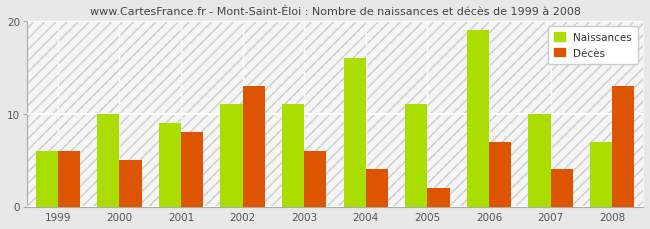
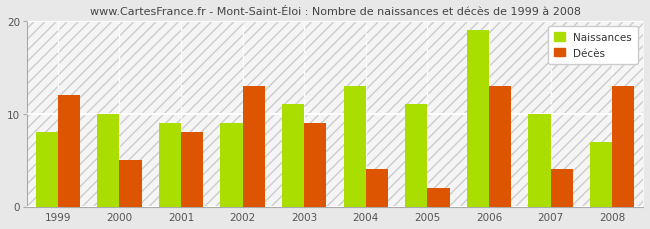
Naissances/1999: 6 -> 8
Décès/1999: 6 -> 12
Naissances/2002: 11 -> 9
Décès/2003: 6 -> 9
Naissances/2004: 16 -> 13
Décès/2006: 7 -> 13
